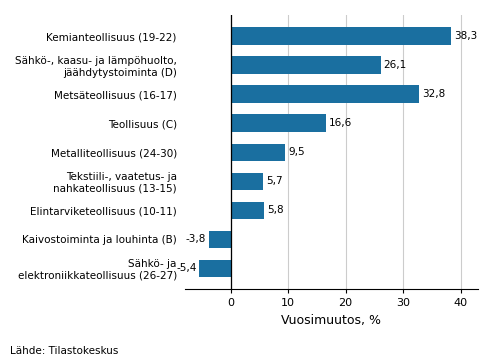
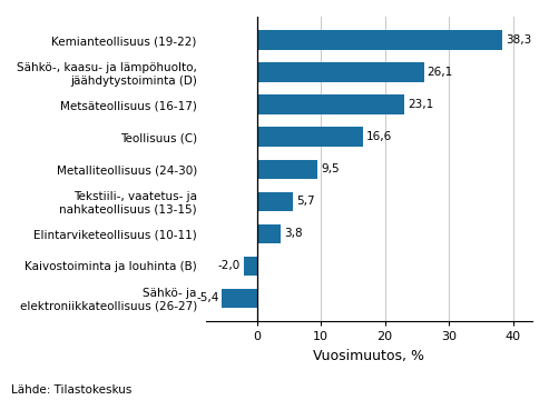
Metsäteollisuus (16-17): 32,8 -> 23,1
Elintarviketeollisuus (10-11): 5,8 -> 3,8
Kaivostoiminta ja louhinta (B): -3,8 -> -2,0
